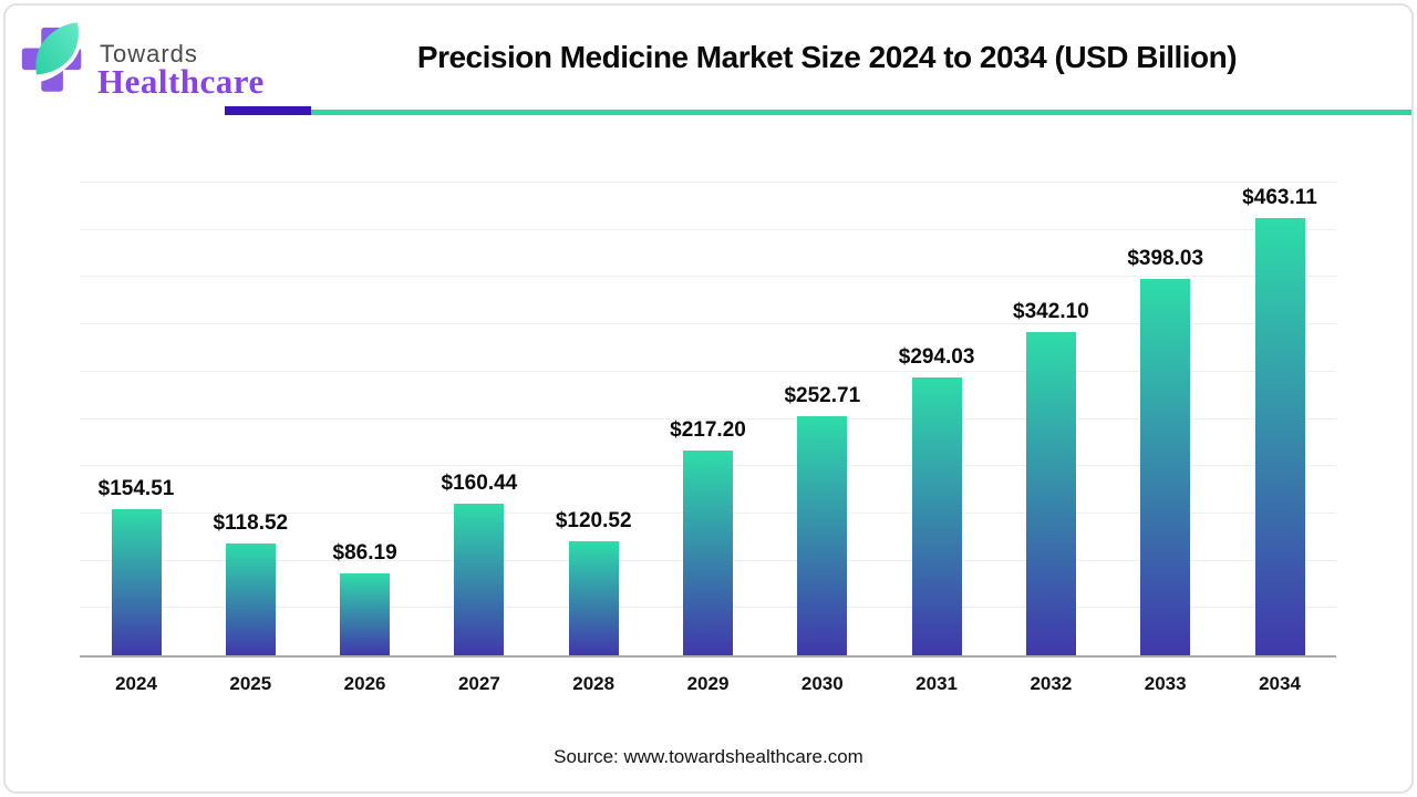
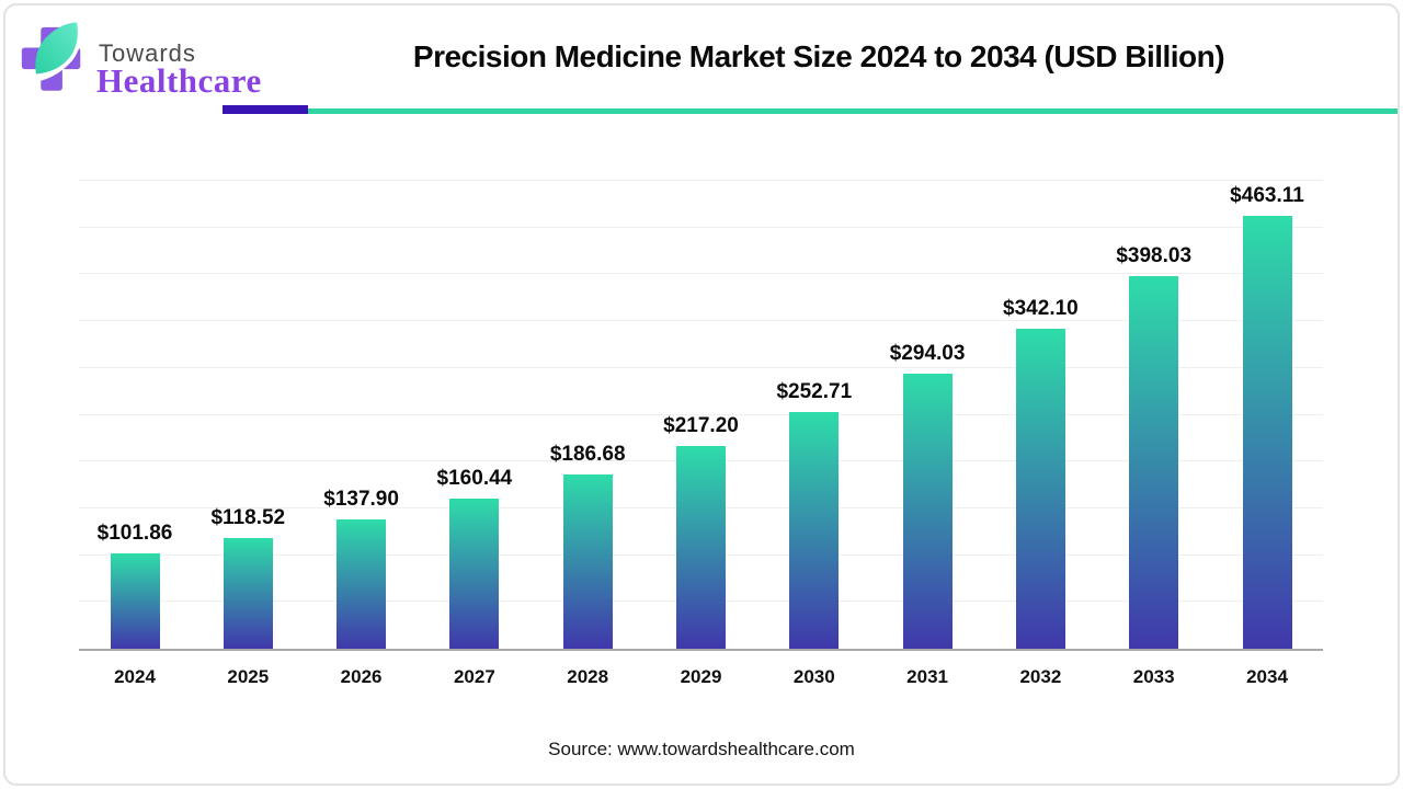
2024: $154.51 -> $101.86
2026: $86.19 -> $137.90
2028: $120.52 -> $186.68
